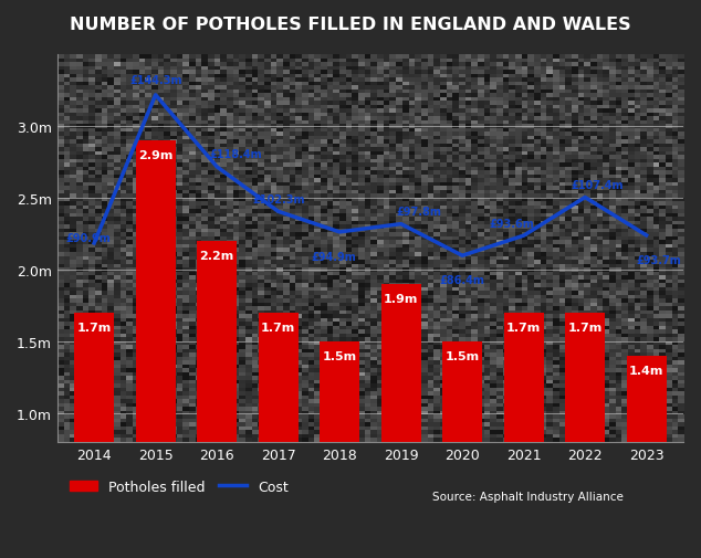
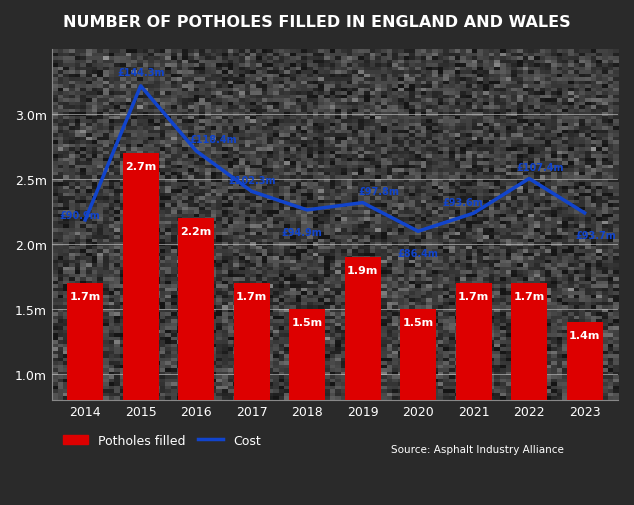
Potholes filled/2015: 2.9m -> 2.7m
